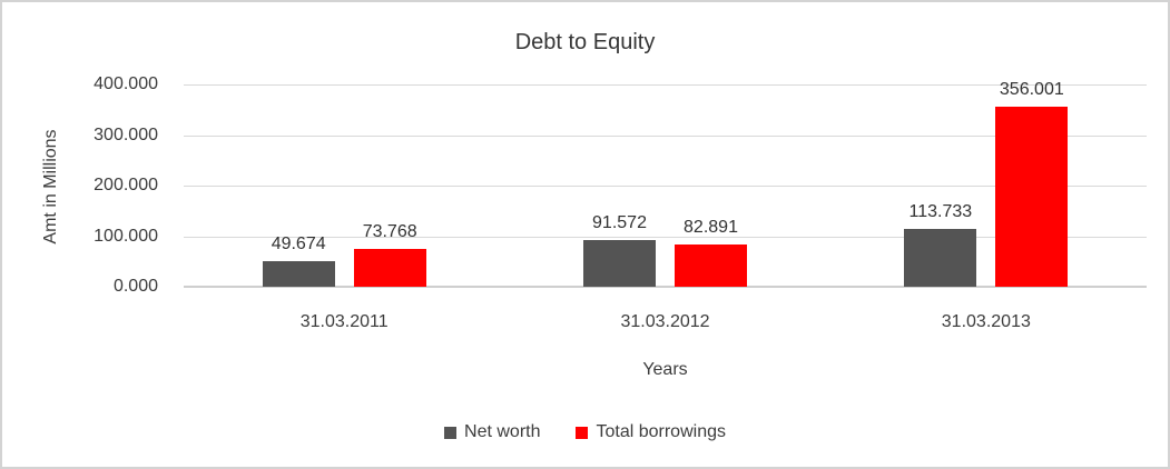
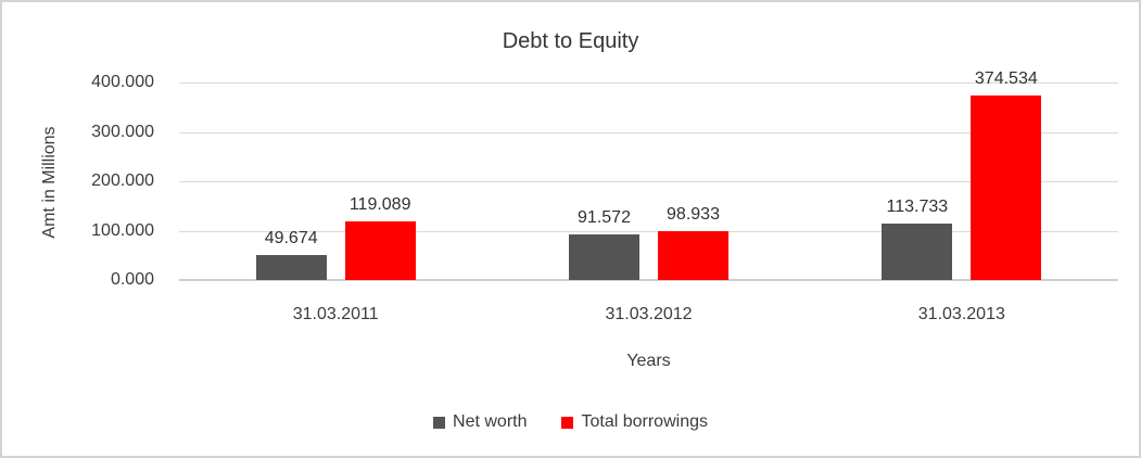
Total borrowings/31.03.2011: 73.768 -> 119.089
Total borrowings/31.03.2012: 82.891 -> 98.933
Total borrowings/31.03.2013: 356.001 -> 374.534
